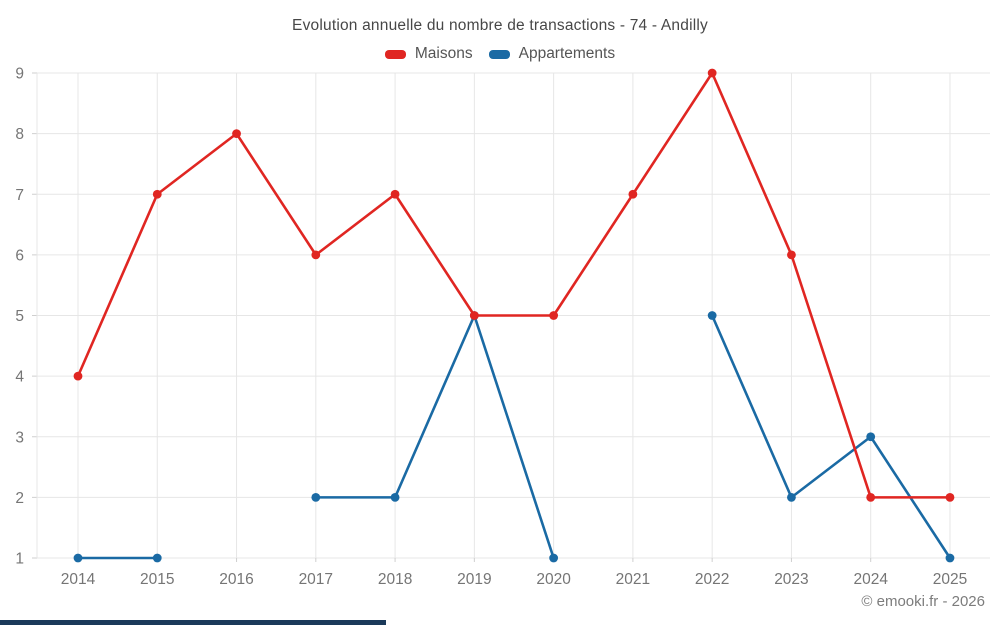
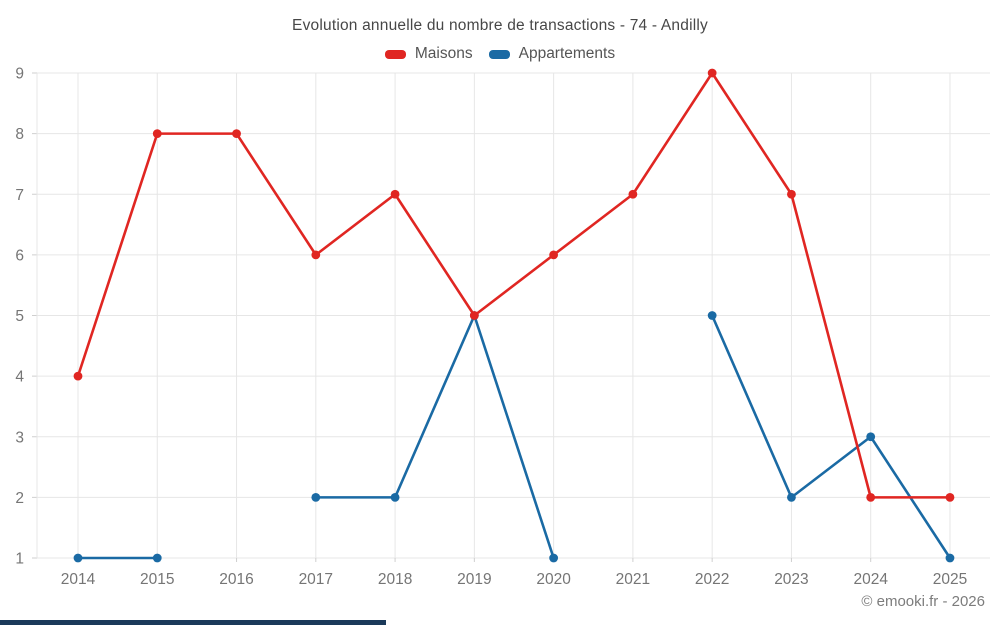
Maisons/2015: 7 -> 8
Maisons/2020: 5 -> 6
Maisons/2023: 6 -> 7
